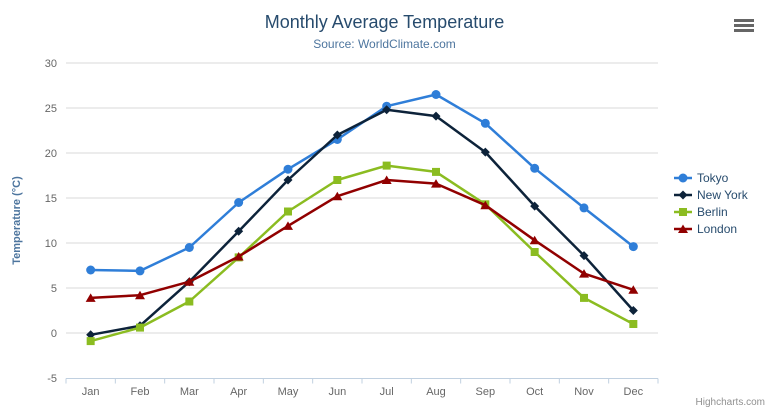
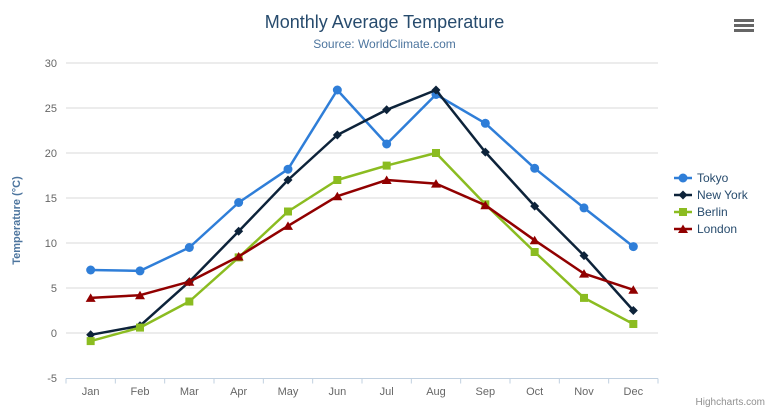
Tokyo/Jun: 22 -> 27
Tokyo/Jul: 25 -> 21
New York/Aug: 24 -> 27
Berlin/Aug: 18 -> 20
